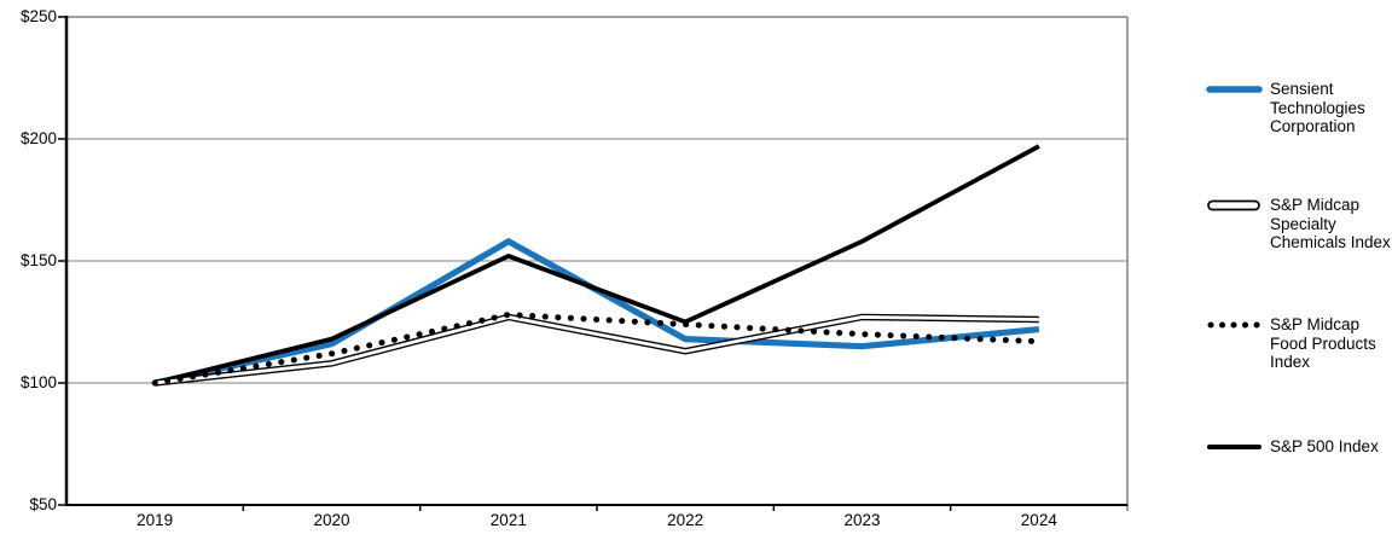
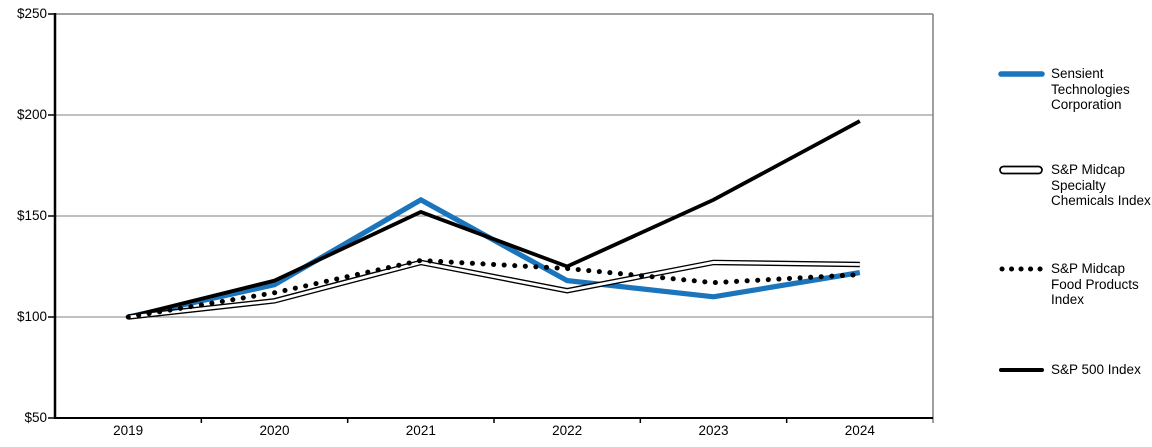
Sensient Technologies Corporation/2023: $115 -> $110
S&P Midcap Food Products Index/2023: $120 -> $117
S&P Midcap Food Products Index/2024: $117 -> $121
